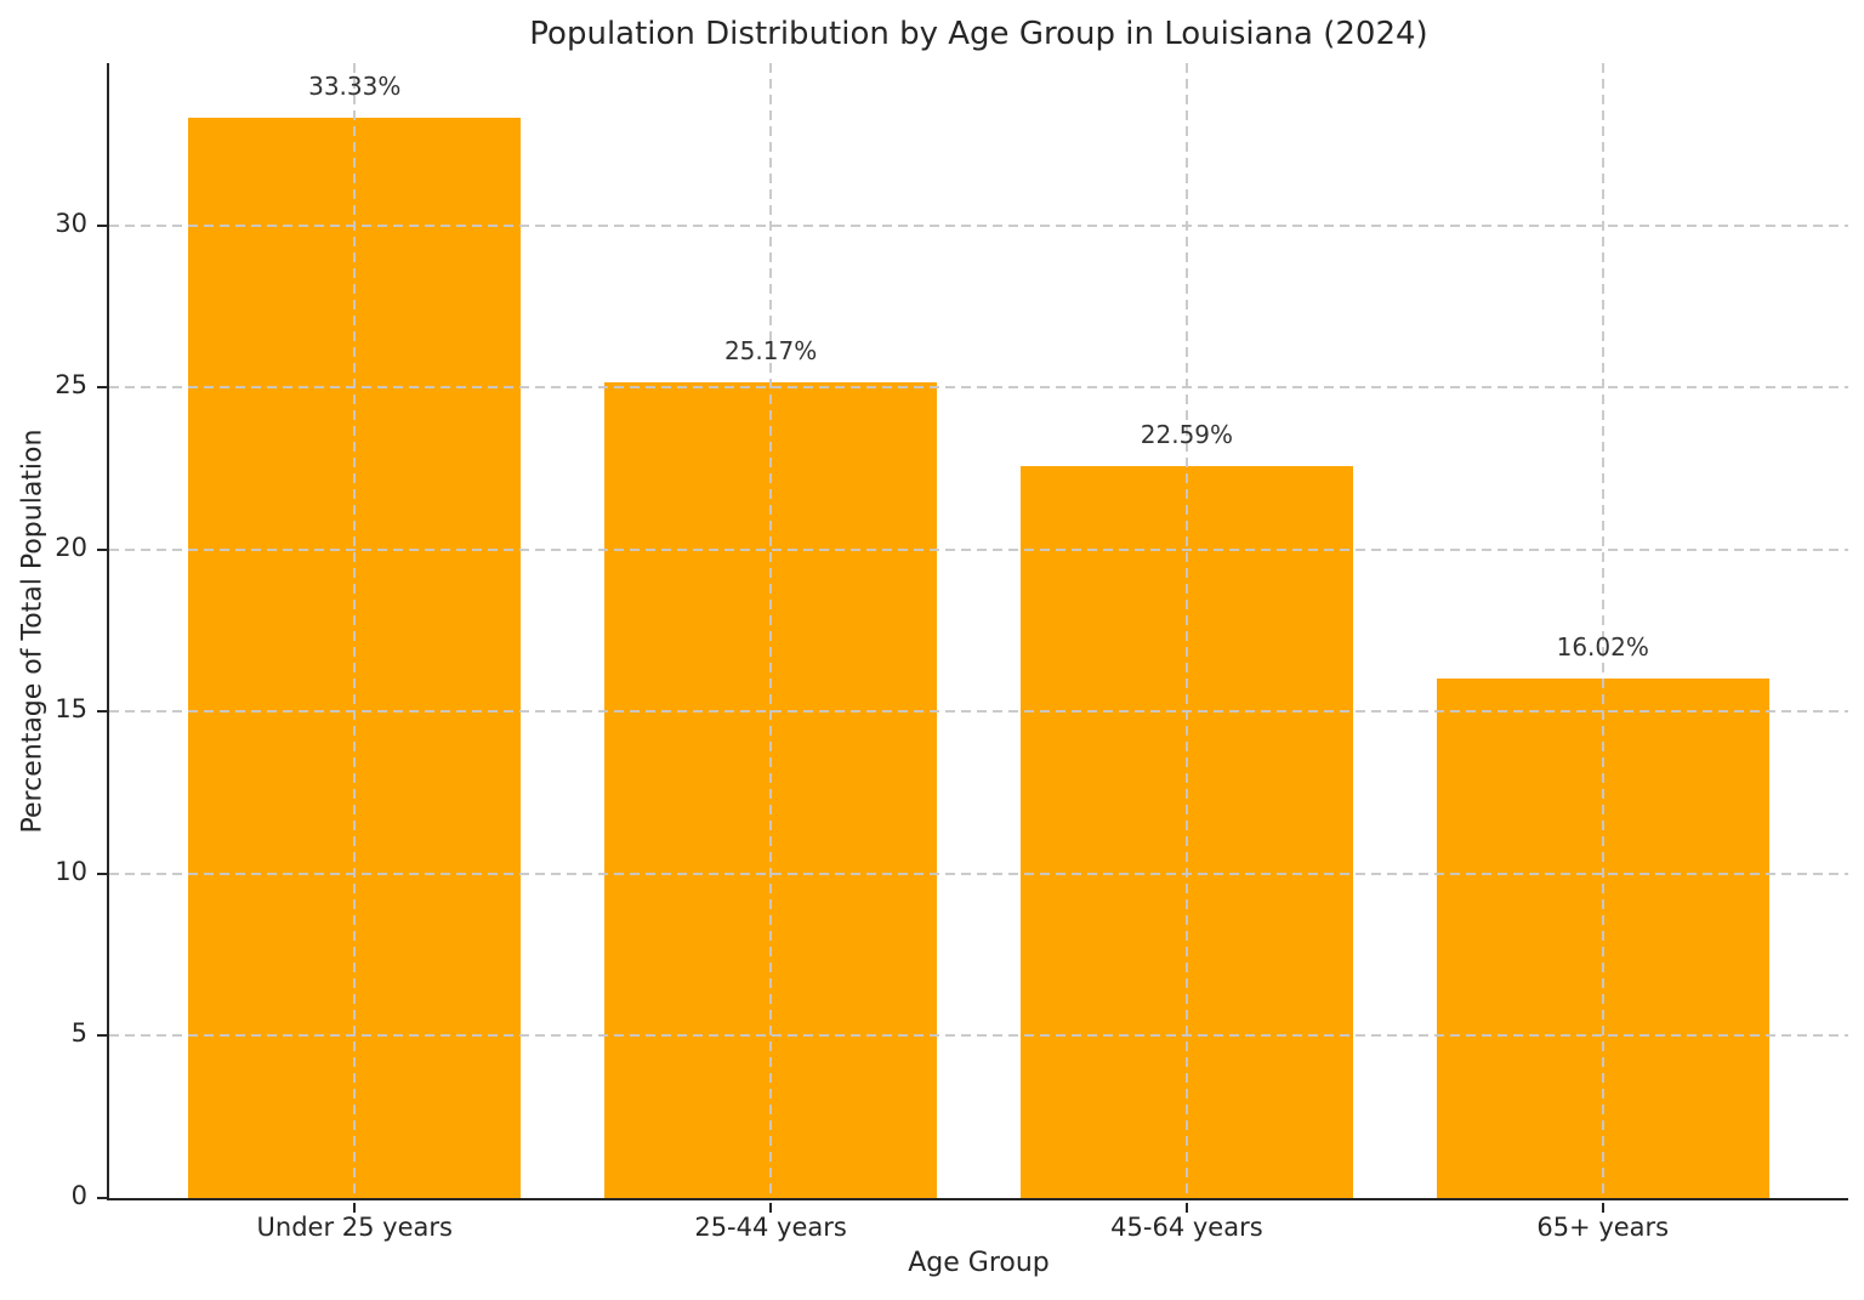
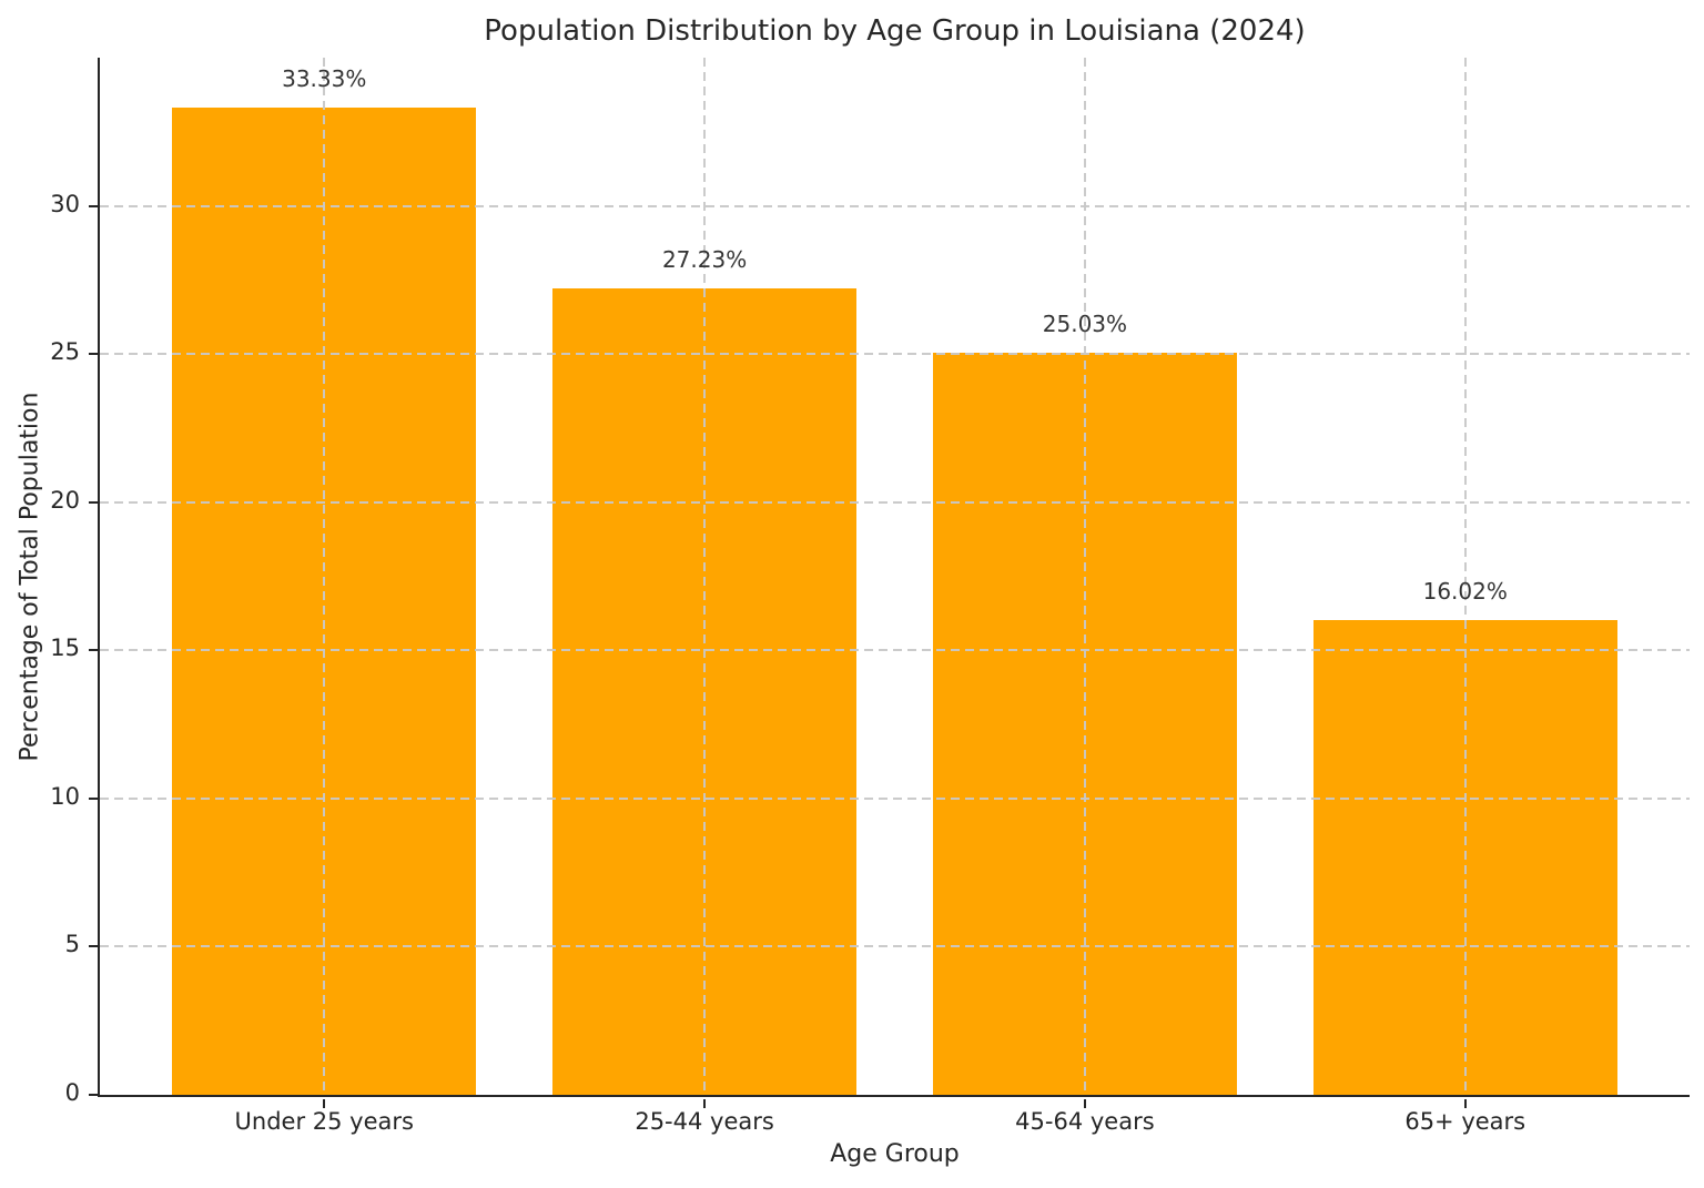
25-44 years: 25.17% -> 27.23%
45-64 years: 22.59% -> 25.03%
